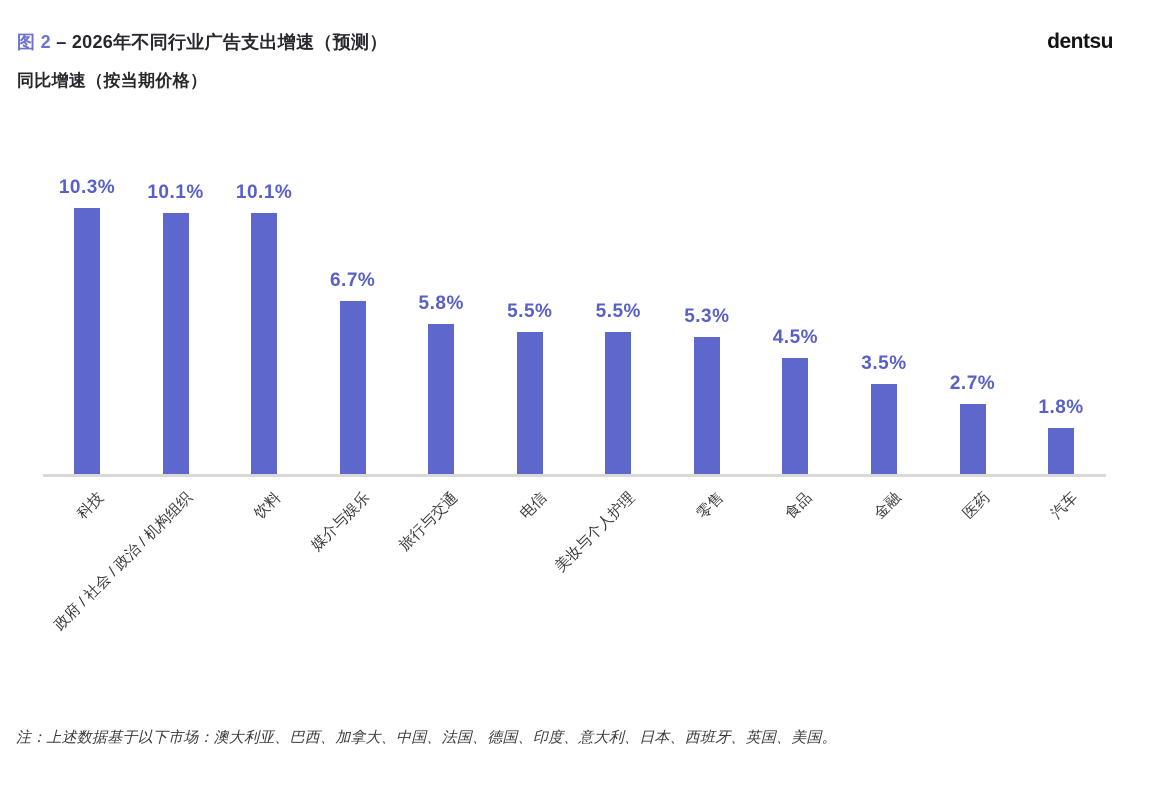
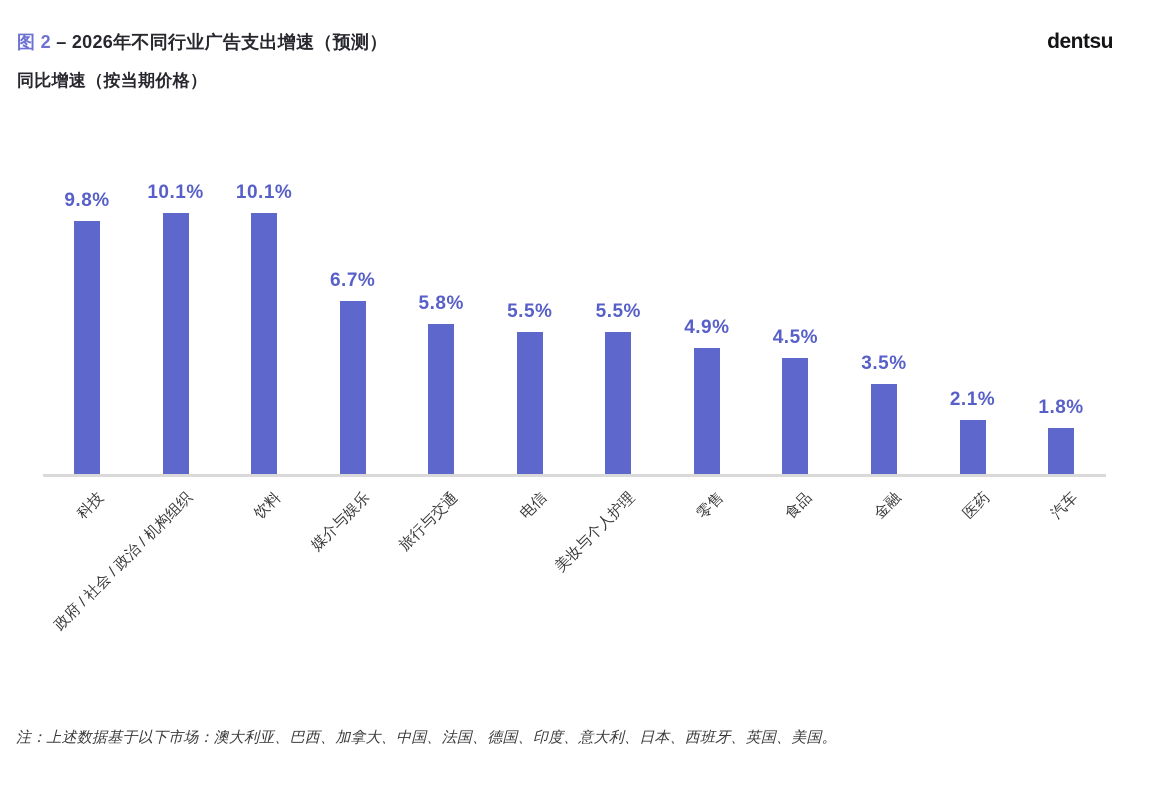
科技: 10.3% -> 9.8%
零售: 5.3% -> 4.9%
医药: 2.7% -> 2.1%
